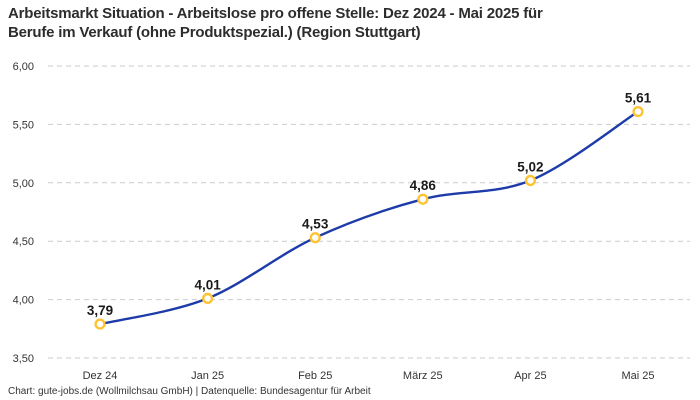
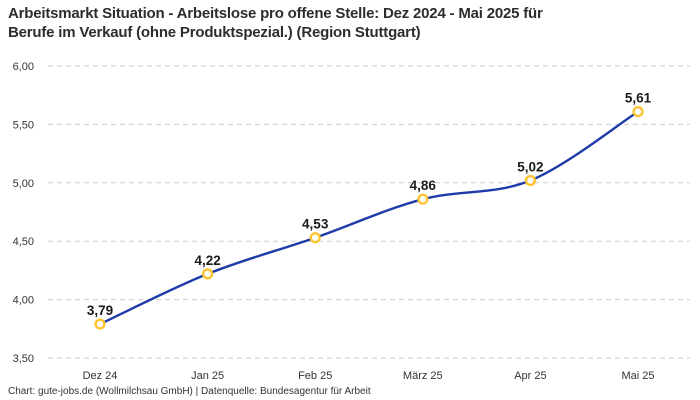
Jan 25: 4,01 -> 4,22
